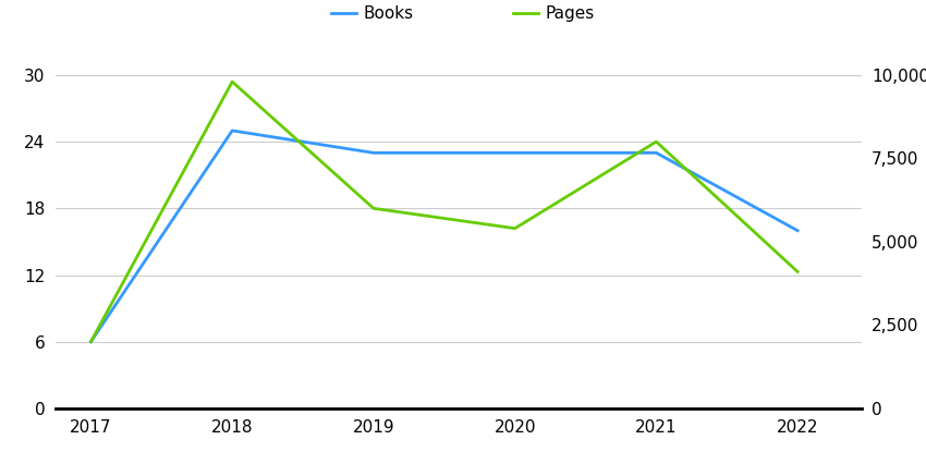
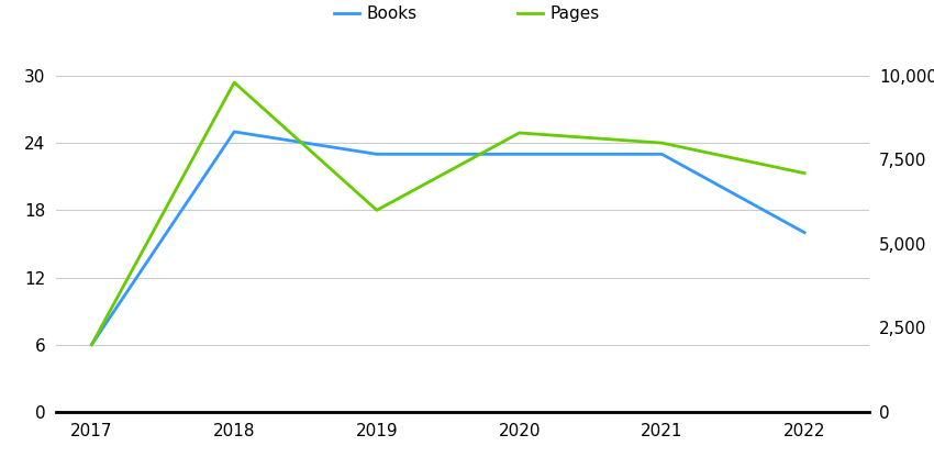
Pages/2020: 5,400 -> 8,300
Pages/2022: 4,100 -> 7,100
